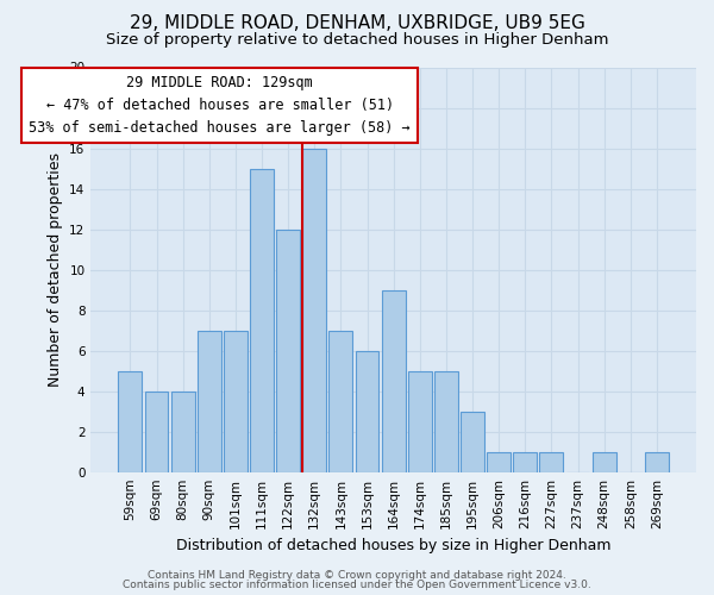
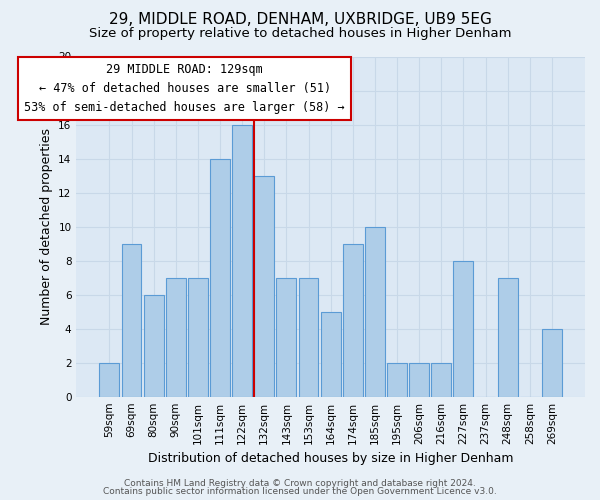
59sqm: 5 -> 2
69sqm: 4 -> 9
80sqm: 4 -> 6
111sqm: 15 -> 14
122sqm: 12 -> 16
132sqm: 16 -> 13
153sqm: 6 -> 7
164sqm: 9 -> 5
174sqm: 5 -> 9
185sqm: 5 -> 10
195sqm: 3 -> 2
206sqm: 1 -> 2
216sqm: 1 -> 2
227sqm: 1 -> 8
248sqm: 1 -> 7
269sqm: 1 -> 4
